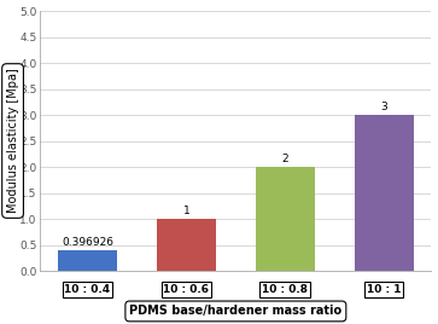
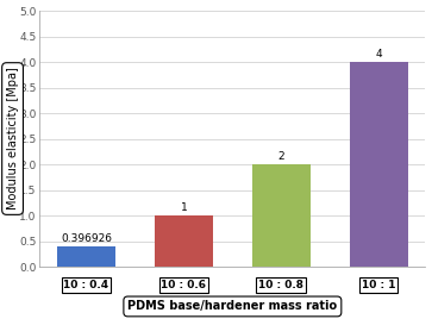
10 : 1: 3 -> 4
